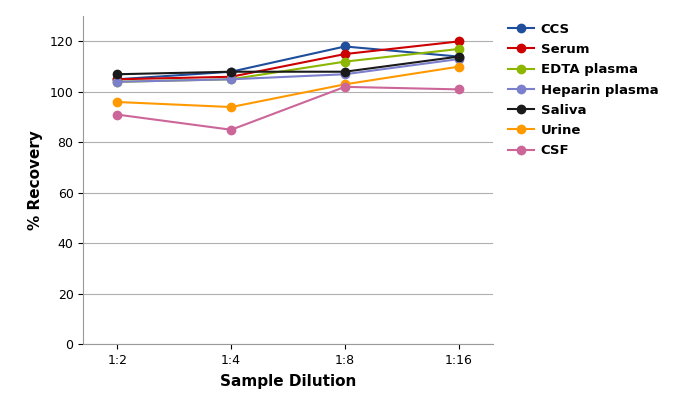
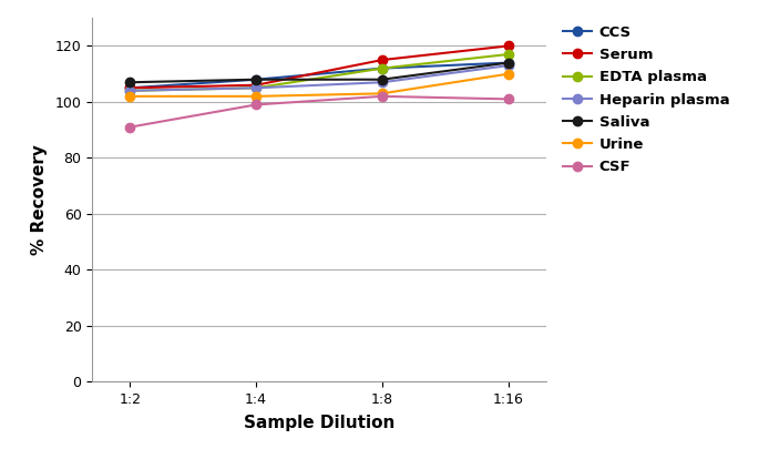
Urine/1:2: 96 -> 102
Urine/1:4: 94 -> 102
CSF/1:4: 85 -> 99
CCS/1:8: 118 -> 112
